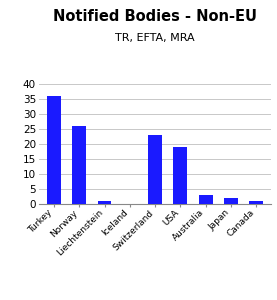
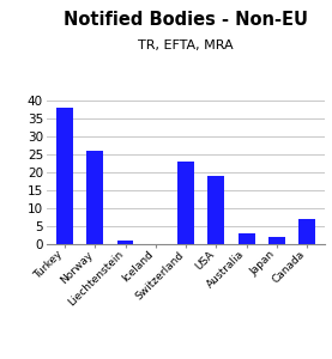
Turkey: 36 -> 38
Canada: 1 -> 7
